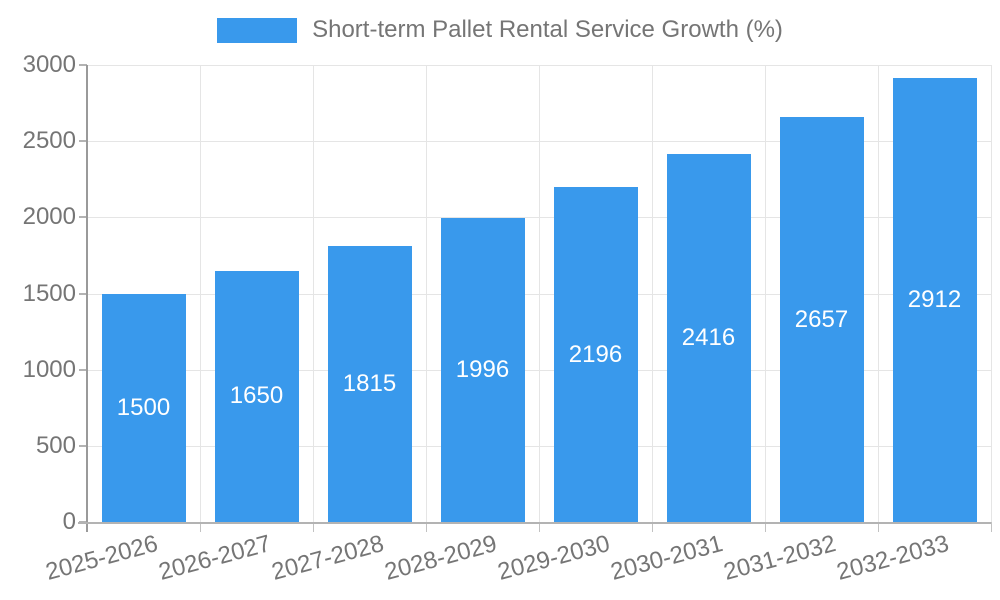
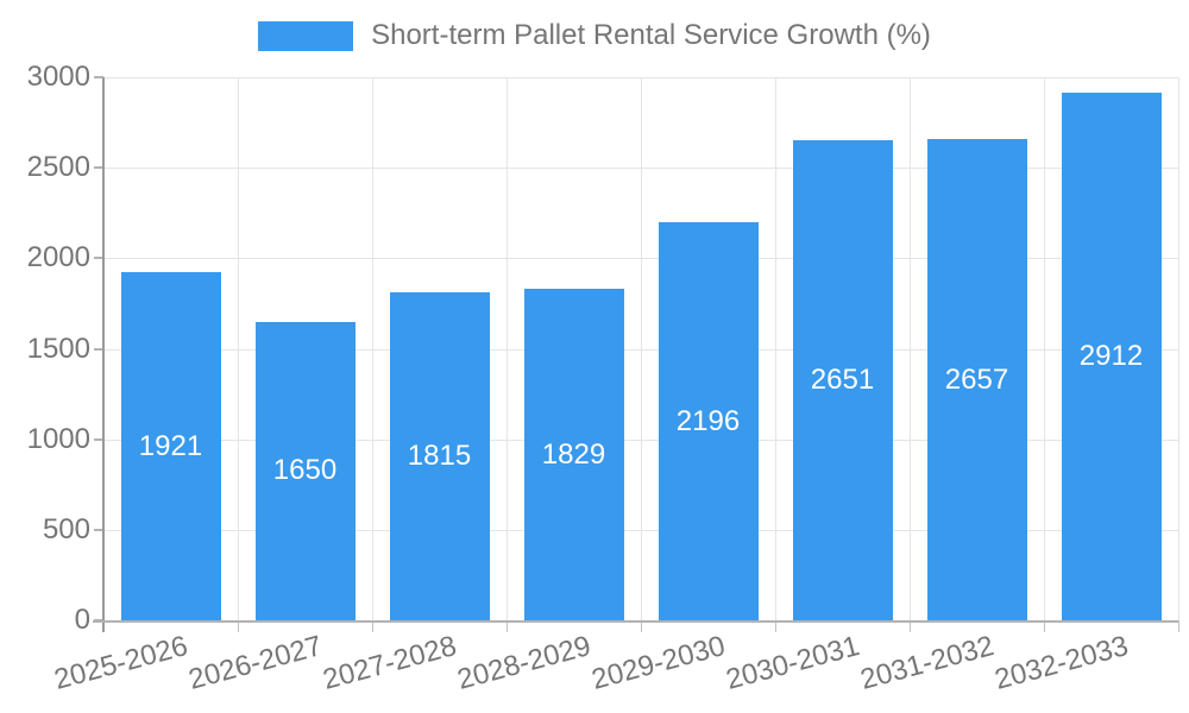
2025-2026: 1500 -> 1921
2028-2029: 1996 -> 1829
2030-2031: 2416 -> 2651
